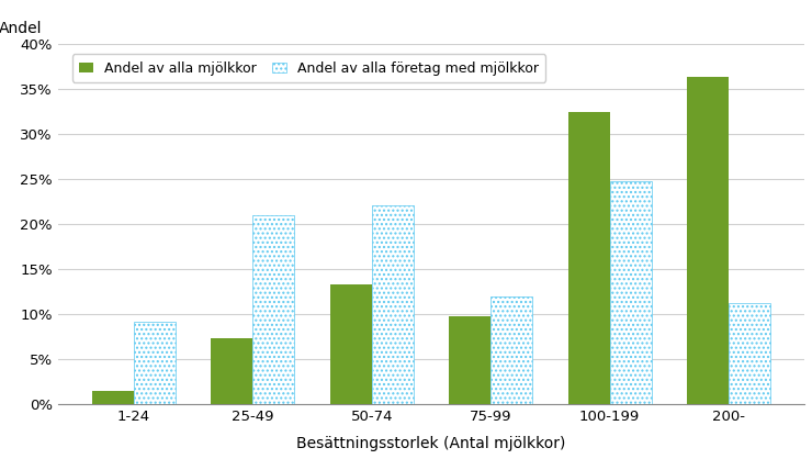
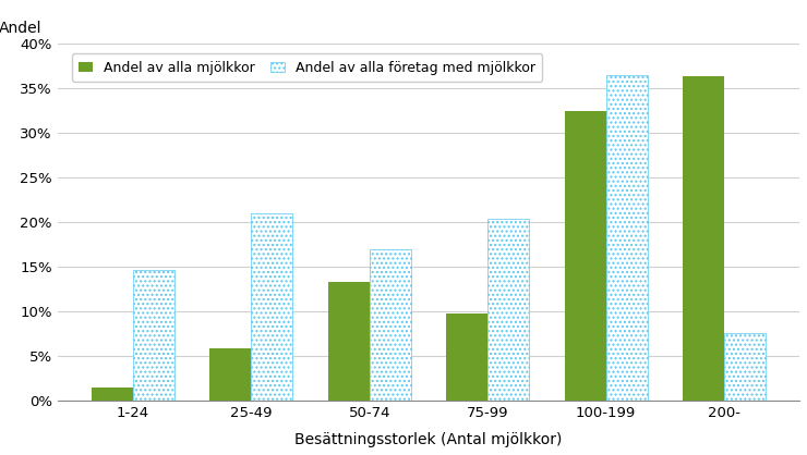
Andel av alla företag med mjölkkor/1-24: 9.1% -> 14.6%
Andel av alla mjölkkor/25-49: 7.3% -> 5.8%
Andel av alla företag med mjölkkor/50-74: 22.1% -> 17.0%
Andel av alla företag med mjölkkor/75-99: 11.9% -> 20.4%
Andel av alla företag med mjölkkor/100-199: 24.8% -> 36.4%
Andel av alla företag med mjölkkor/200-: 11.2% -> 7.6%
